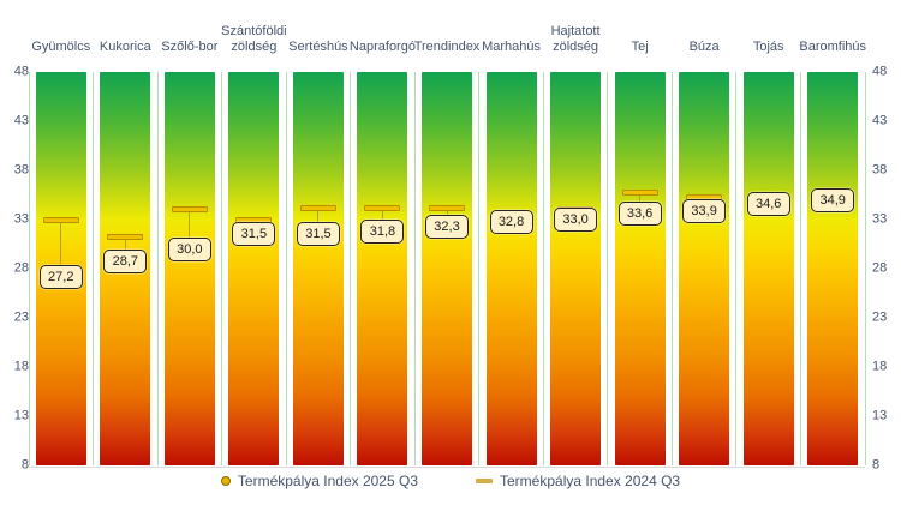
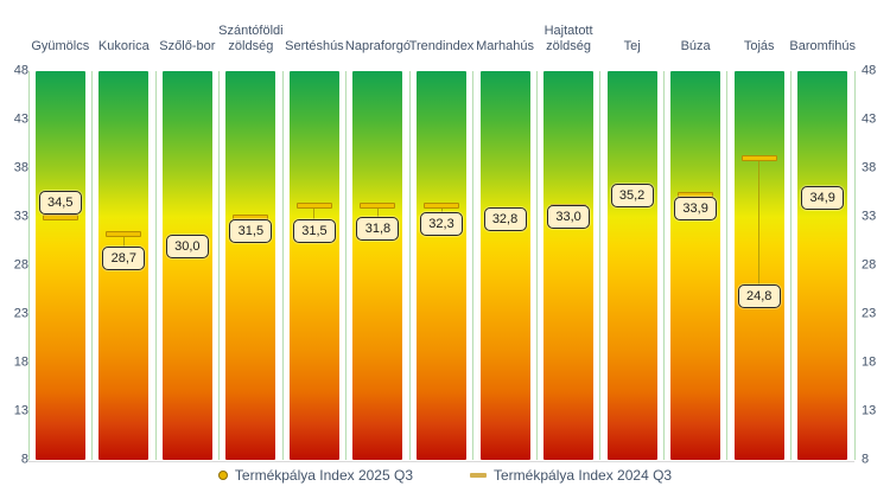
Termékpálya Index 2025 Q3/Gyümölcs: 27,2 -> 34,5
Termékpálya Index 2024 Q3/Szőlő-bor: 34 -> 30
Termékpálya Index 2025 Q3/Tej: 33,6 -> 35,2
Termékpálya Index 2025 Q3/Tojás: 34,6 -> 24,8
Termékpálya Index 2024 Q3/Tojás: 35 -> 39
